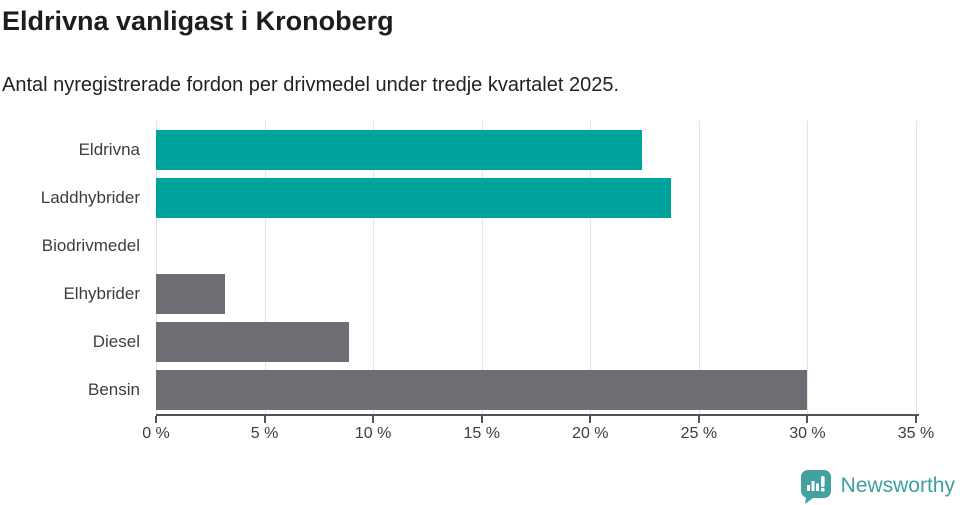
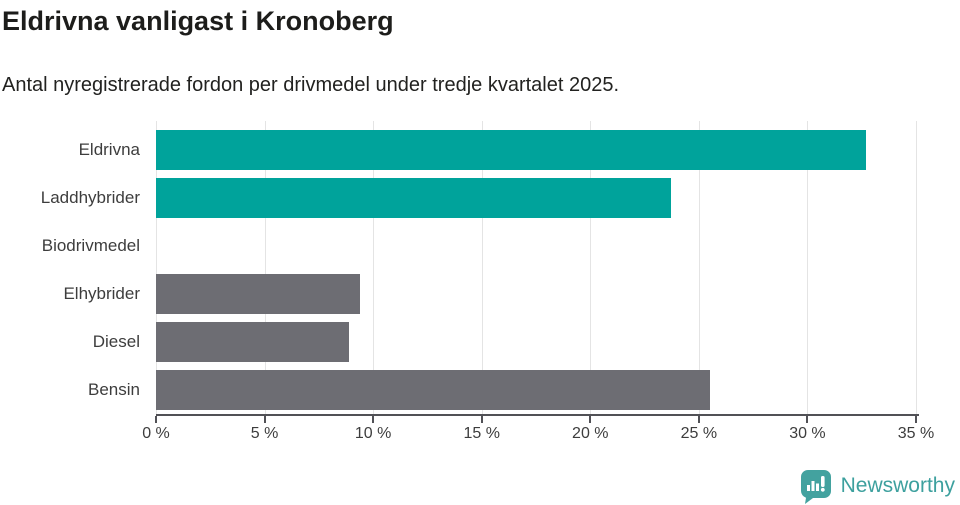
Eldrivna: 22.4% -> 32.7%
Elhybrider: 3.2% -> 9.4%
Bensin: 30.0% -> 25.5%
